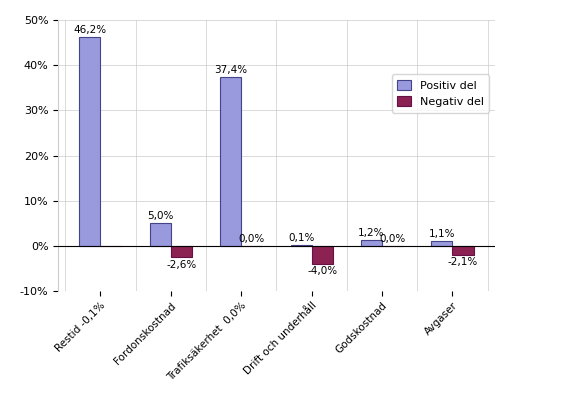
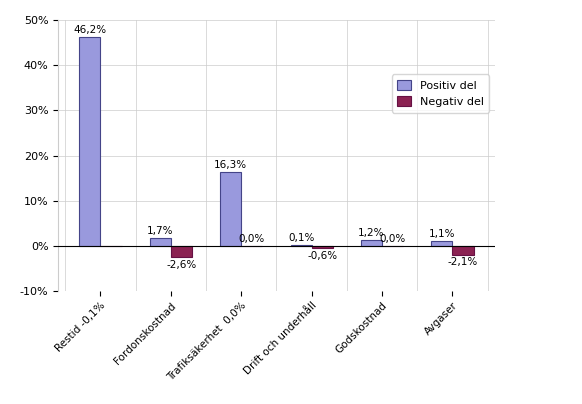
Positiv del/Fordonskostnad: 5,0% -> 1,7%
Positiv del/Trafiksäkerhet 0,0%: 37,4% -> 16,3%
Negativ del/Drift och underhåll: -4,0% -> -0,6%
